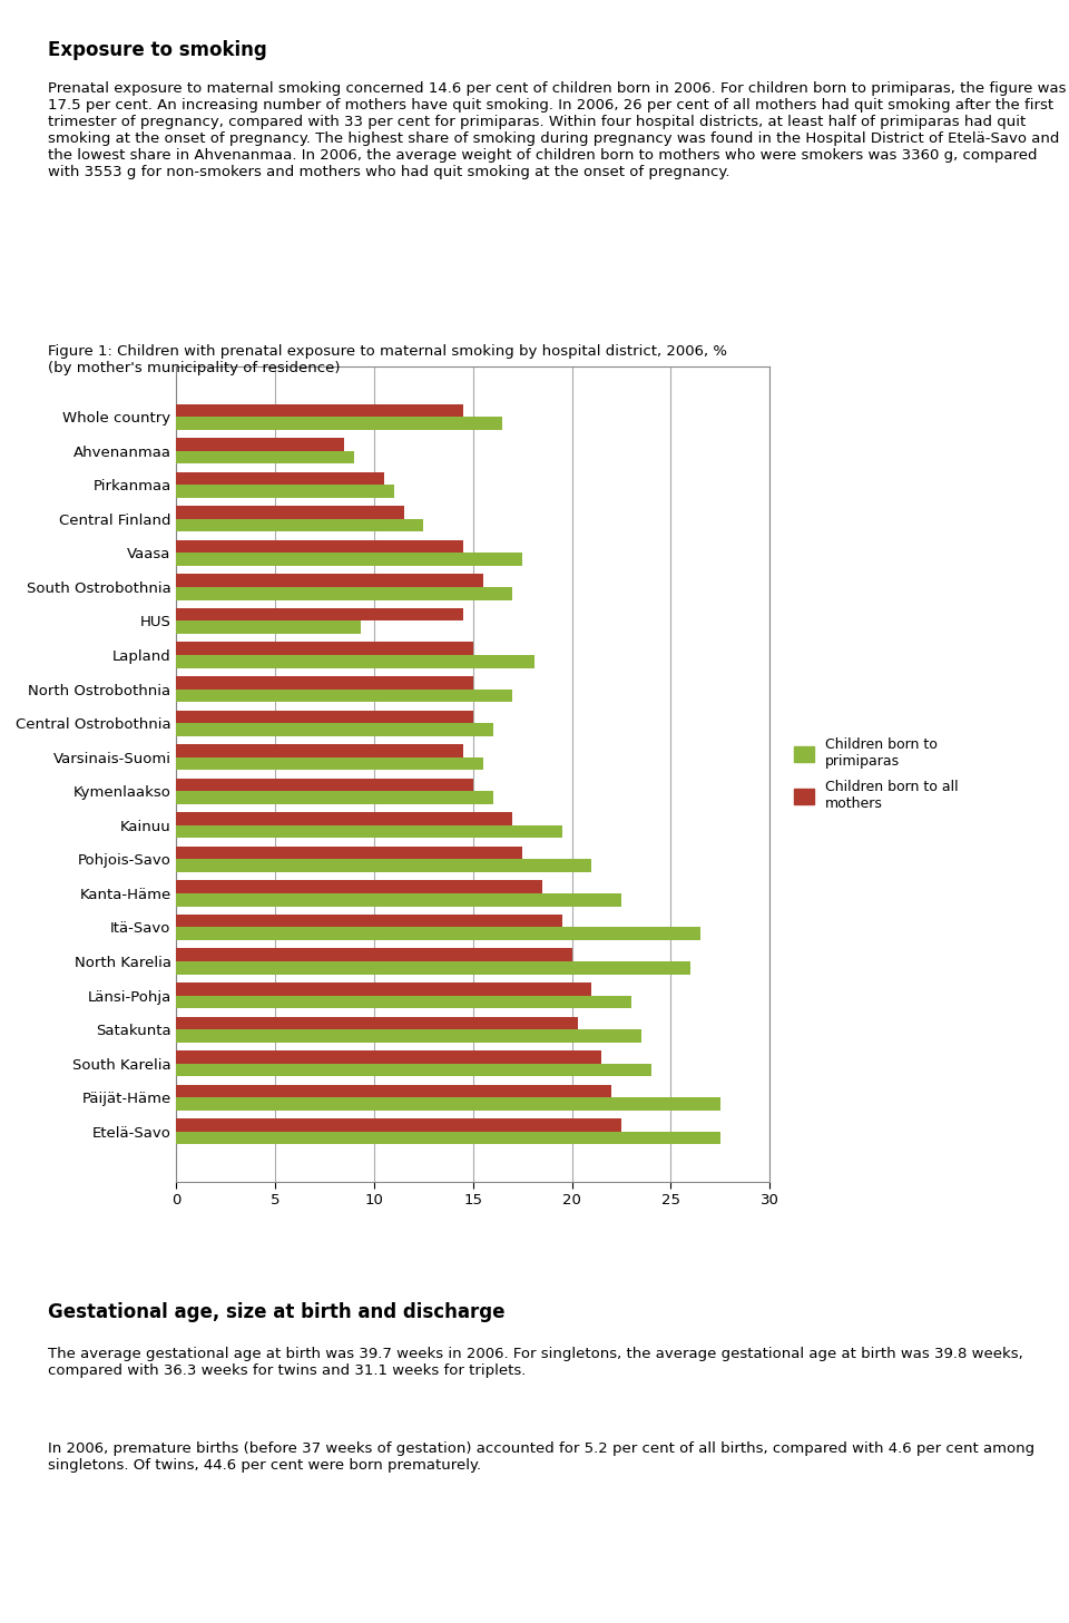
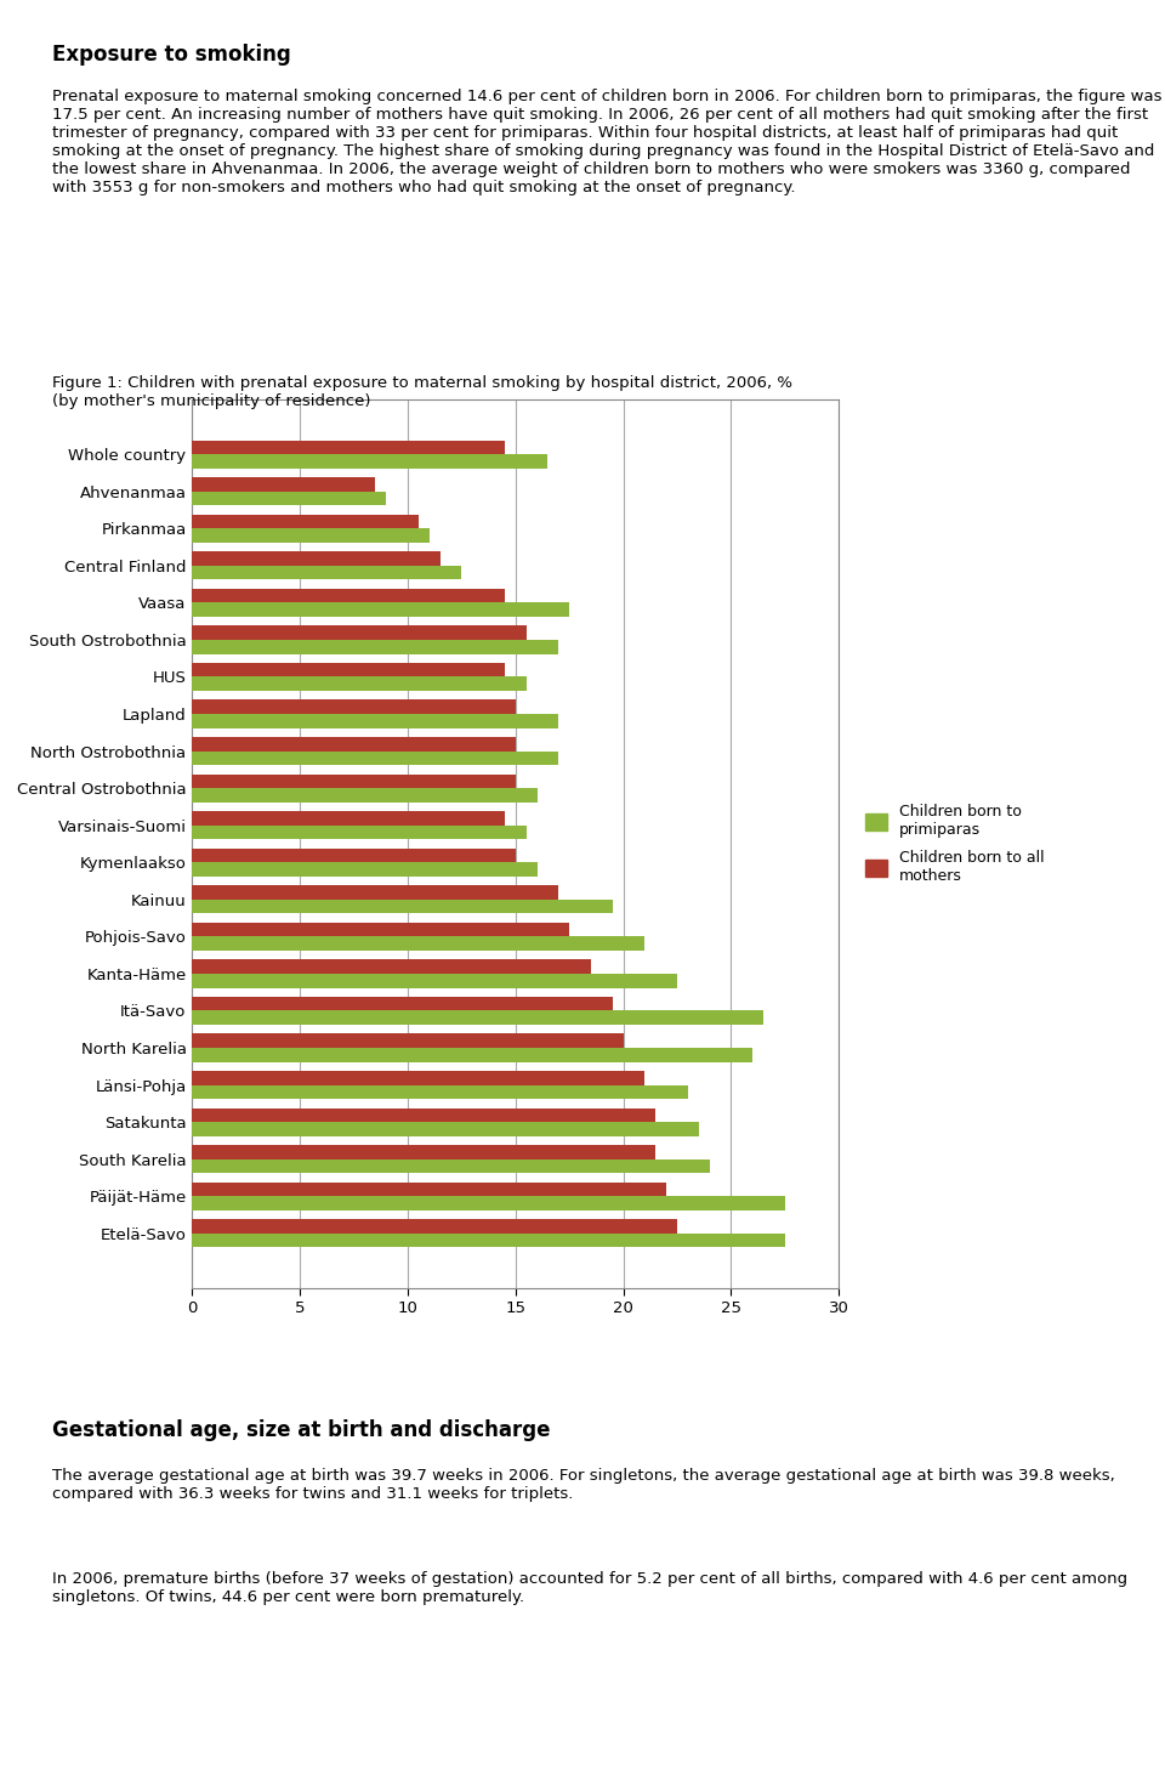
Children born to primiparas/HUS: 9.3 -> 15.5
Children born to primiparas/Lapland: 18.1 -> 17.0
Children born to all mothers/Satakunta: 20.3 -> 21.5
